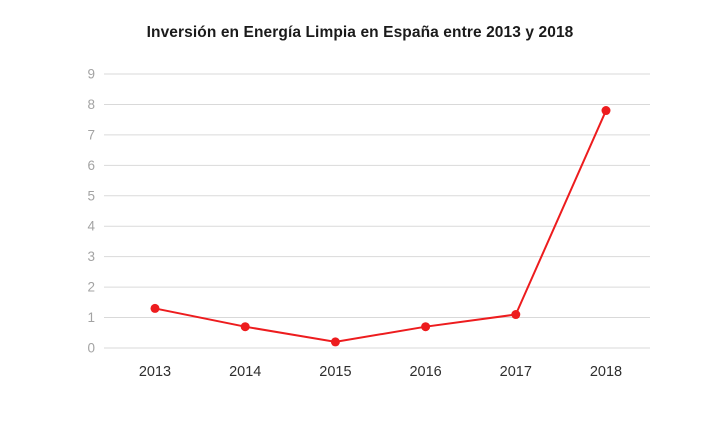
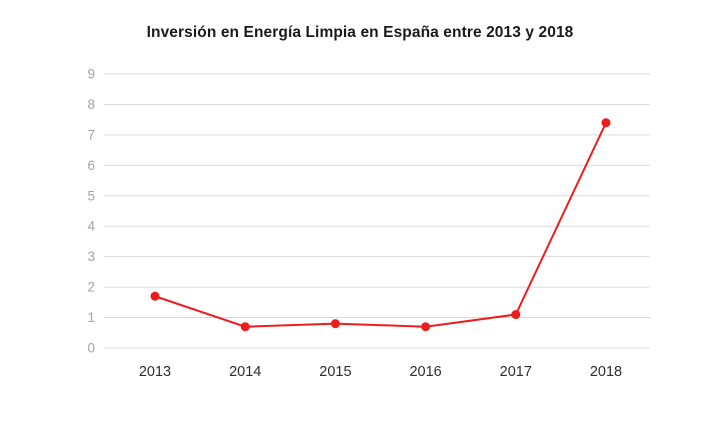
2013: 1.3 -> 1.7
2015: 0.2 -> 0.8
2018: 7.8 -> 7.4
